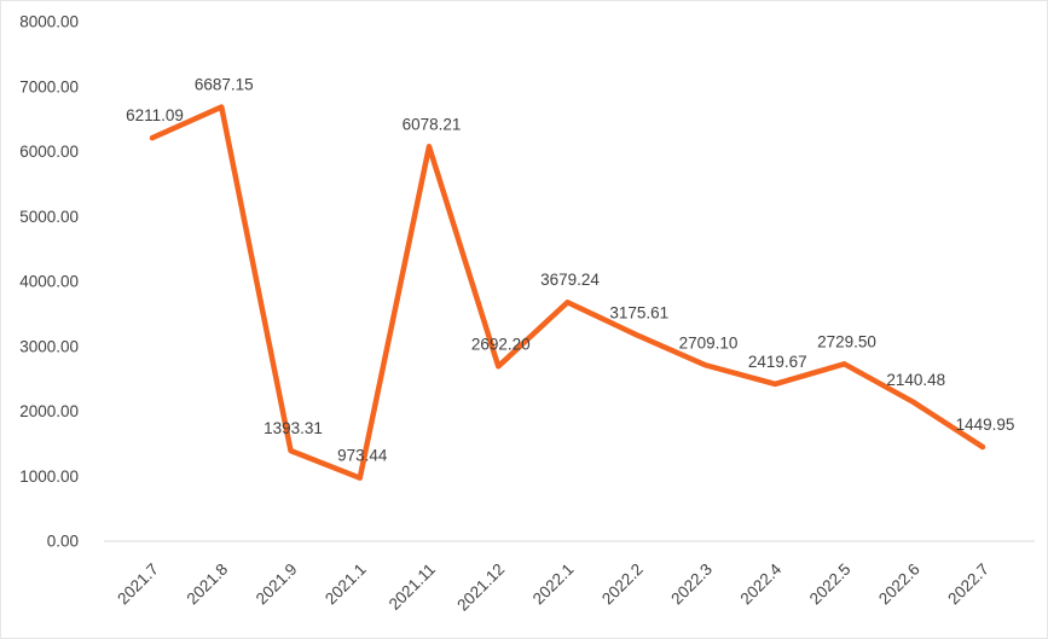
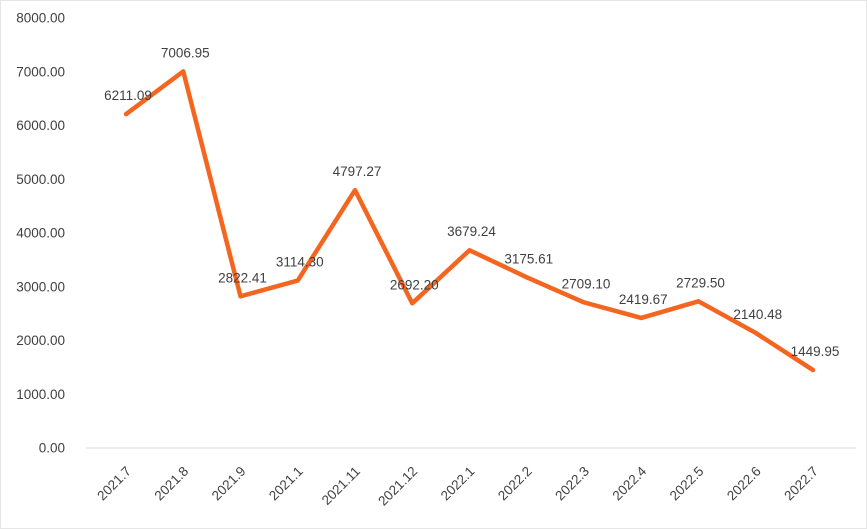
2021.8: 6687.15 -> 7006.95
2021.9: 1393.31 -> 2822.41
2021.1: 973.44 -> 3114.30
2021.11: 6078.21 -> 4797.27
